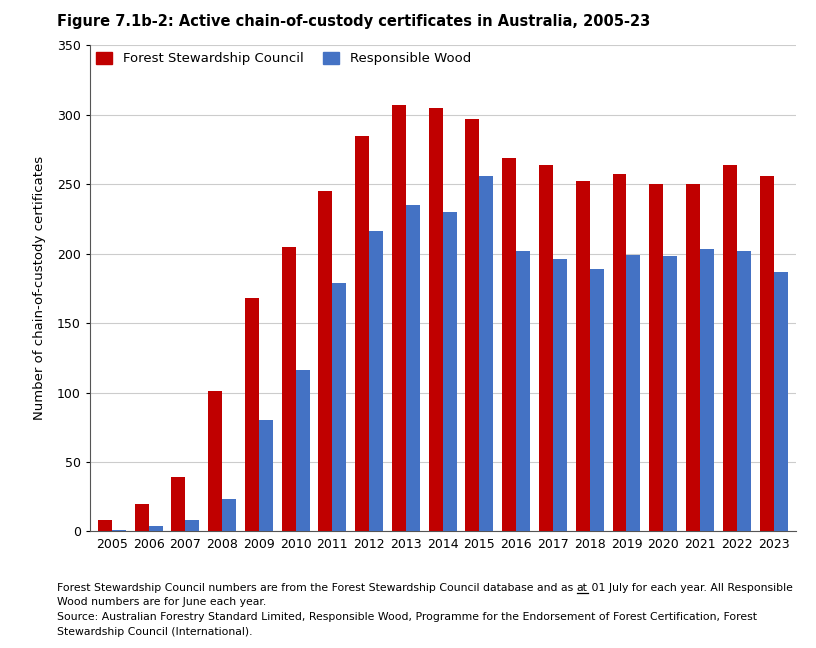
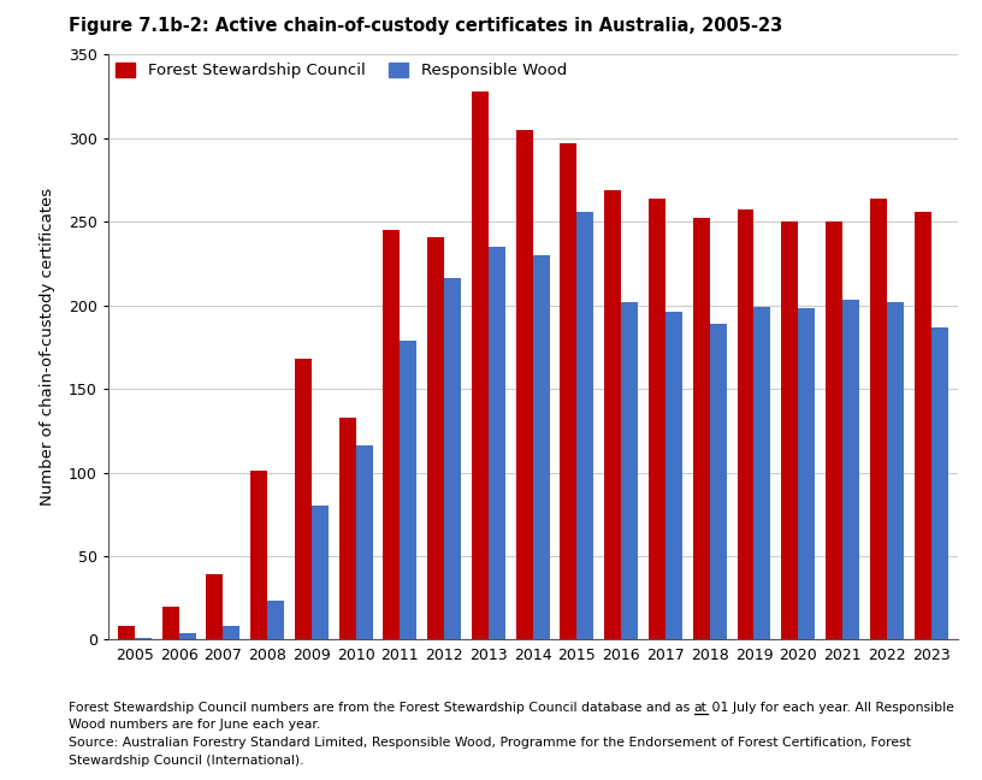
Forest Stewardship Council/2010: 205 -> 133
Forest Stewardship Council/2012: 285 -> 241
Forest Stewardship Council/2013: 307 -> 328
